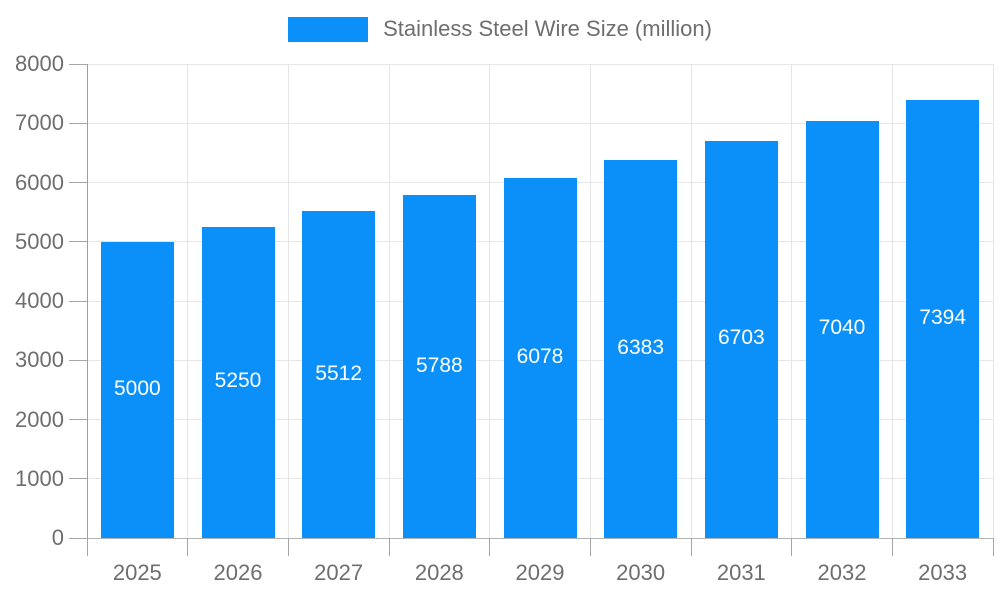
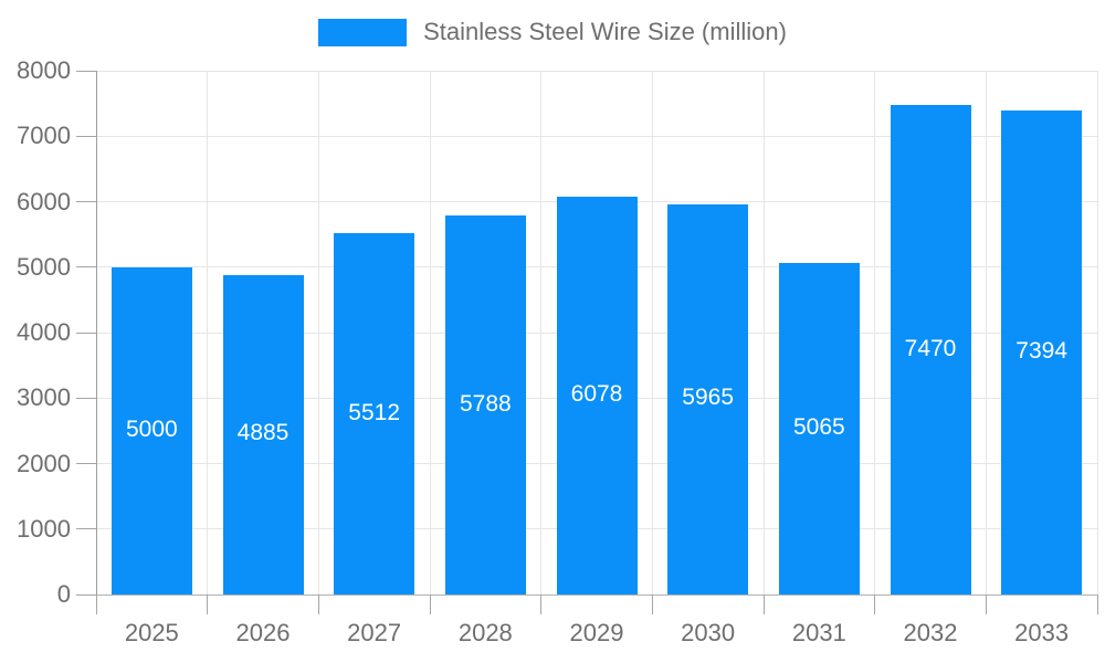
2026: 5250 -> 4885
2030: 6383 -> 5965
2031: 6703 -> 5065
2032: 7040 -> 7470
